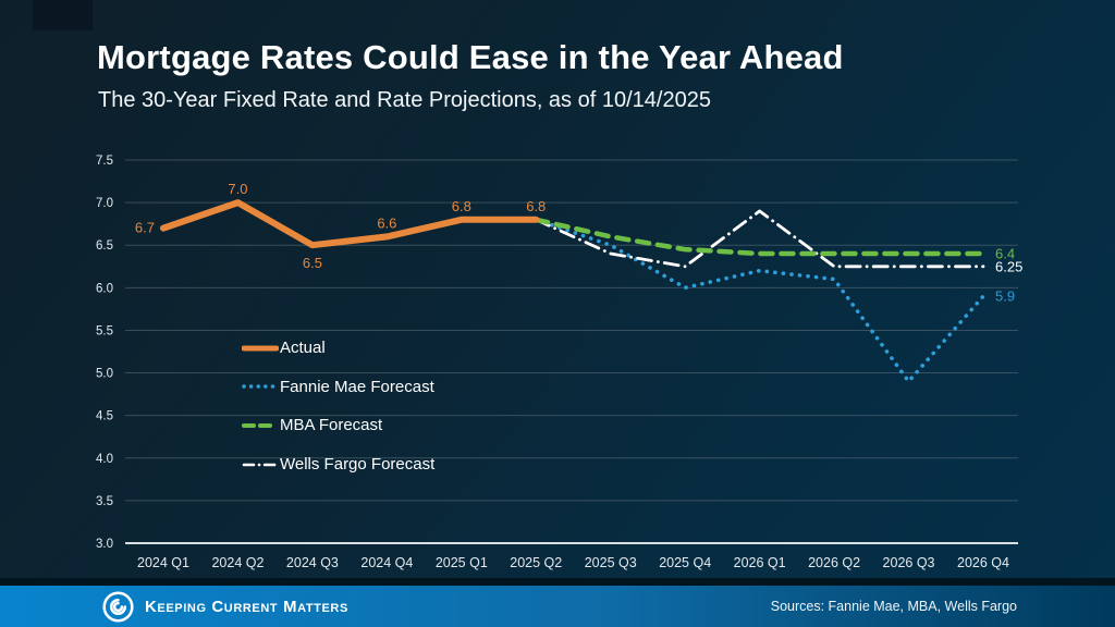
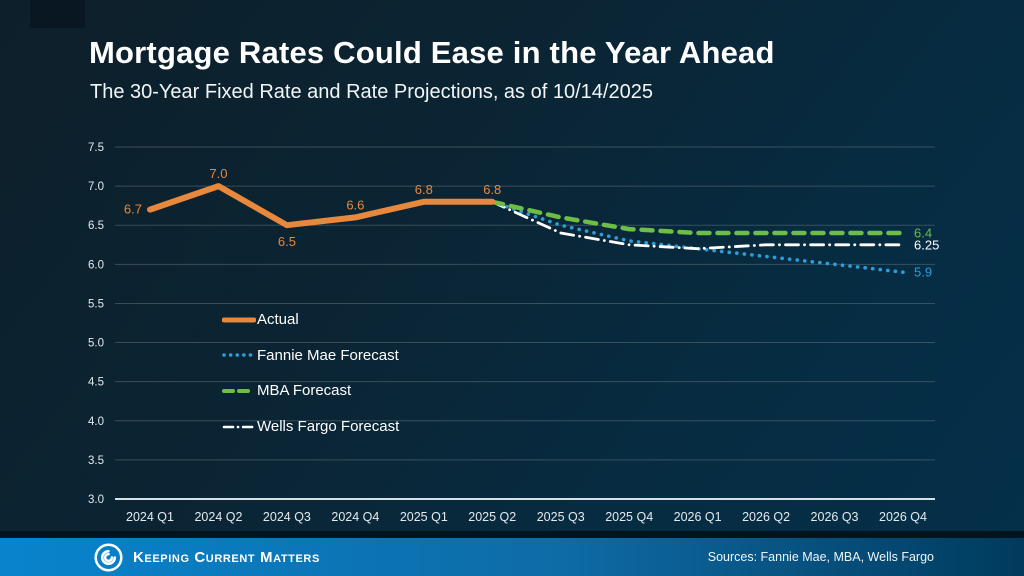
Fannie Mae Forecast/2025 Q4: 6.0 -> 6.3
Wells Fargo Forecast/2026 Q1: 6.9 -> 6.2
Fannie Mae Forecast/2026 Q3: 4.9 -> 6.0
